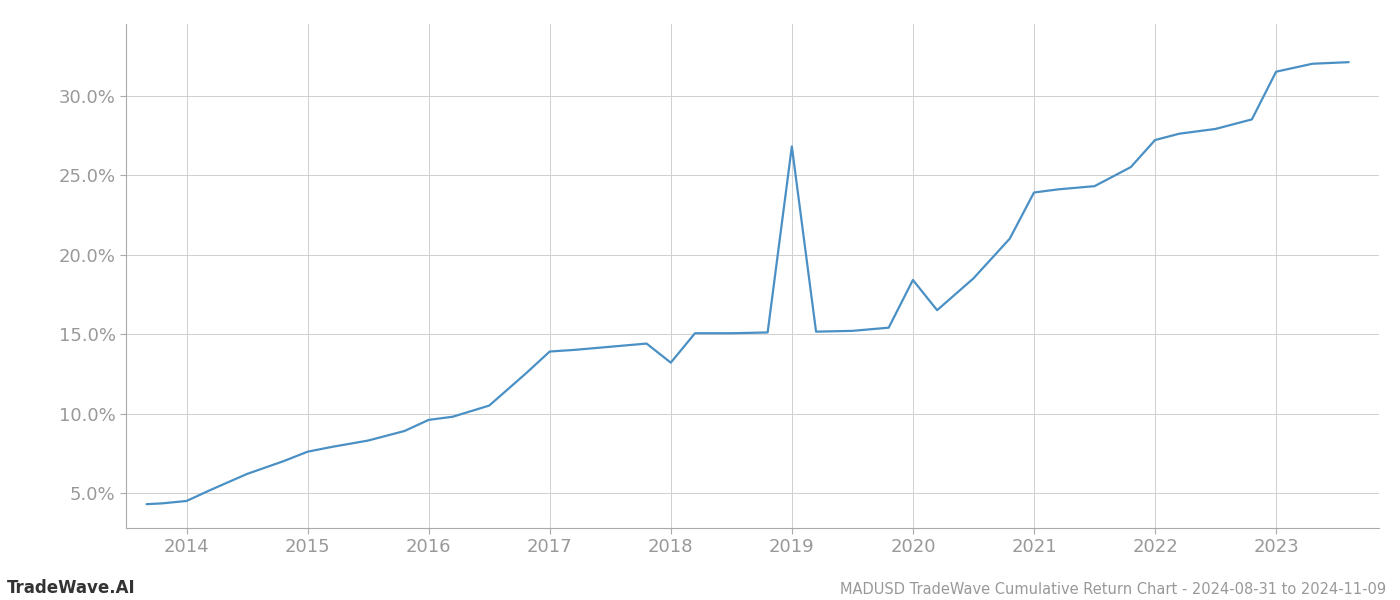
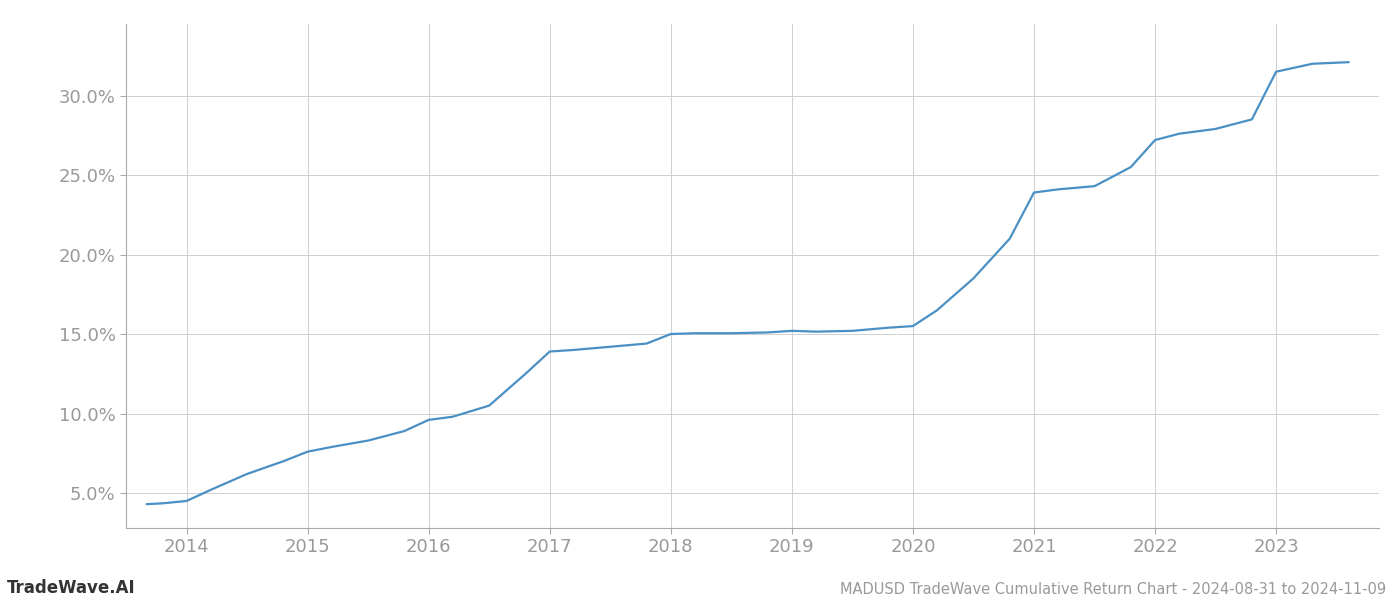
2018: 13.2% -> 15.0%
2019: 26.8% -> 15.2%
2020: 18.4% -> 15.5%
